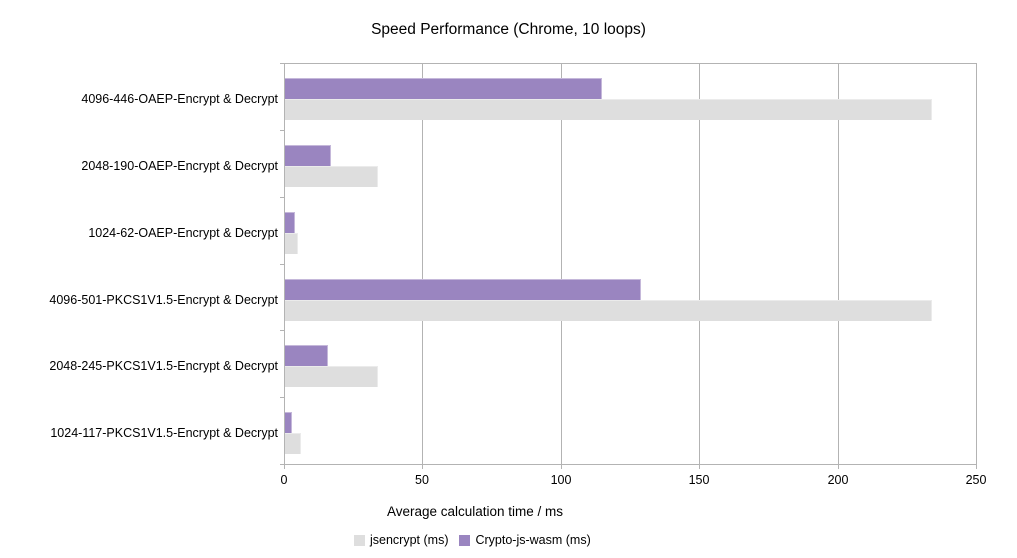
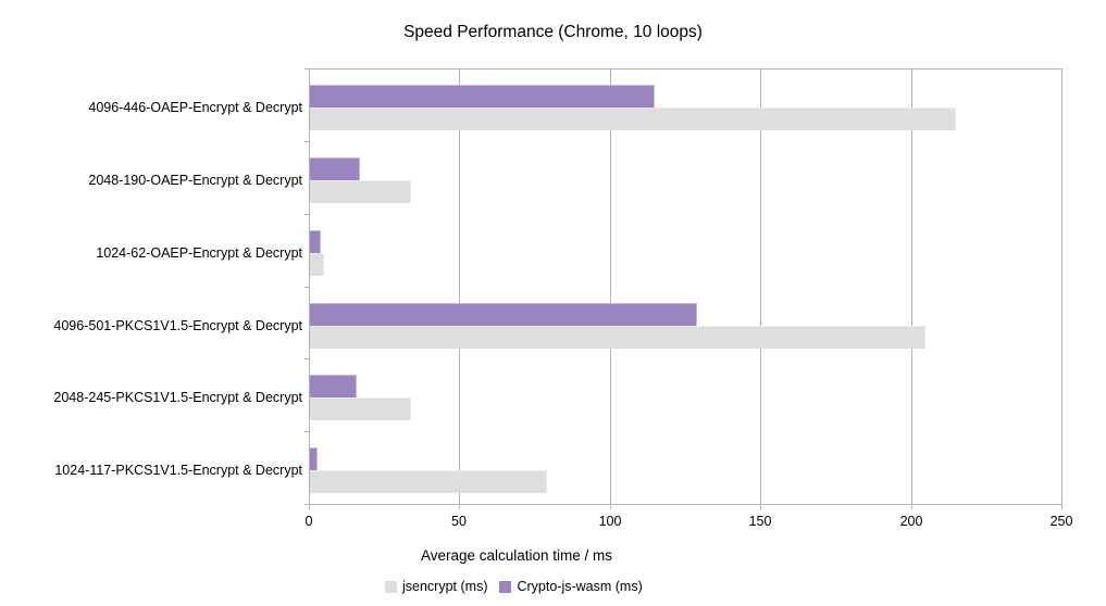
jsencrypt (ms)/4096-446-OAEP-Encrypt & Decrypt: 234 -> 215
jsencrypt (ms)/4096-501-PKCS1V1.5-Encrypt & Decrypt: 234 -> 205
jsencrypt (ms)/1024-117-PKCS1V1.5-Encrypt & Decrypt: 6 -> 79
